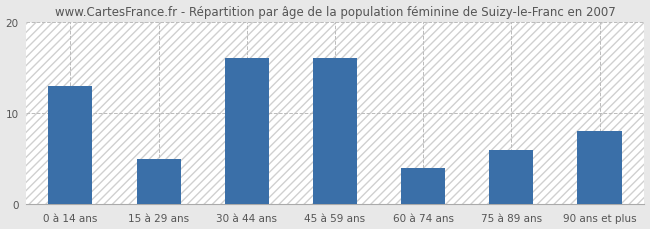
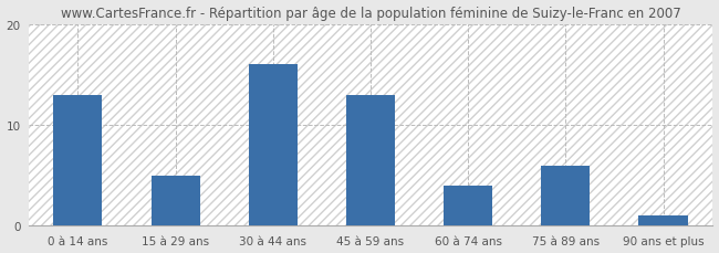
45 à 59 ans: 16 -> 13
90 ans et plus: 8 -> 1
